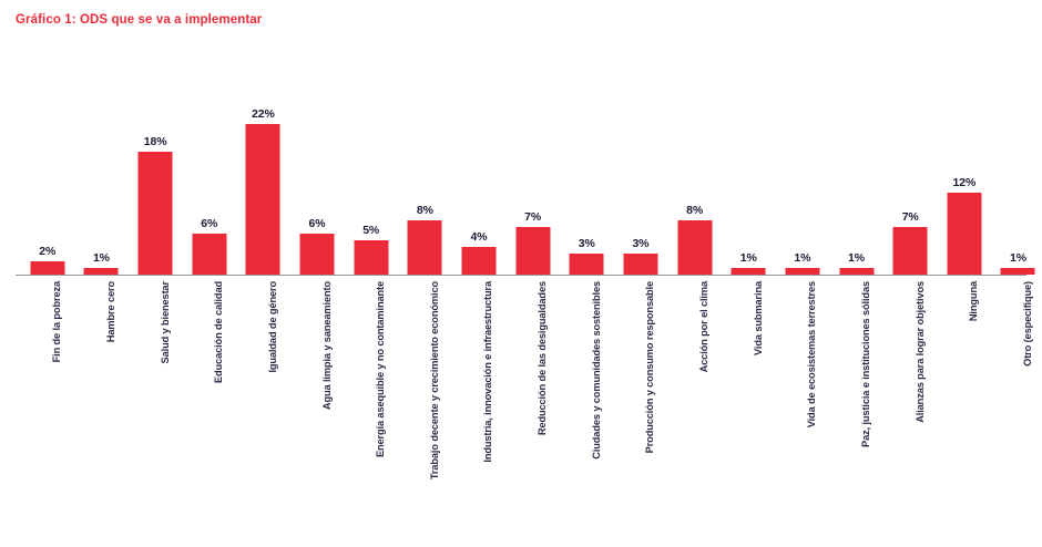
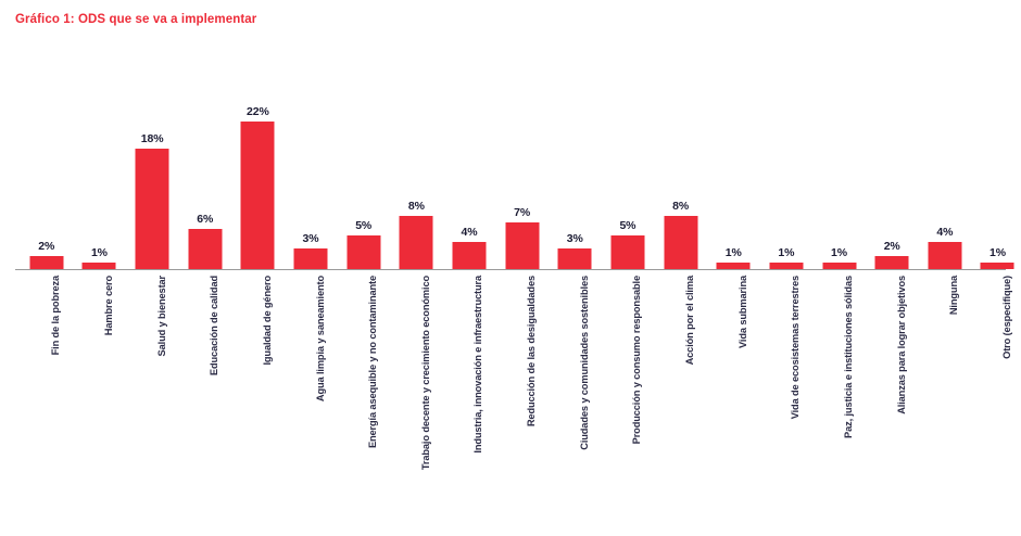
Agua limpia y saneamiento: 6% -> 3%
Producción y consumo responsable: 3% -> 5%
Alianzas para lograr objetivos: 7% -> 2%
Ninguna: 12% -> 4%
